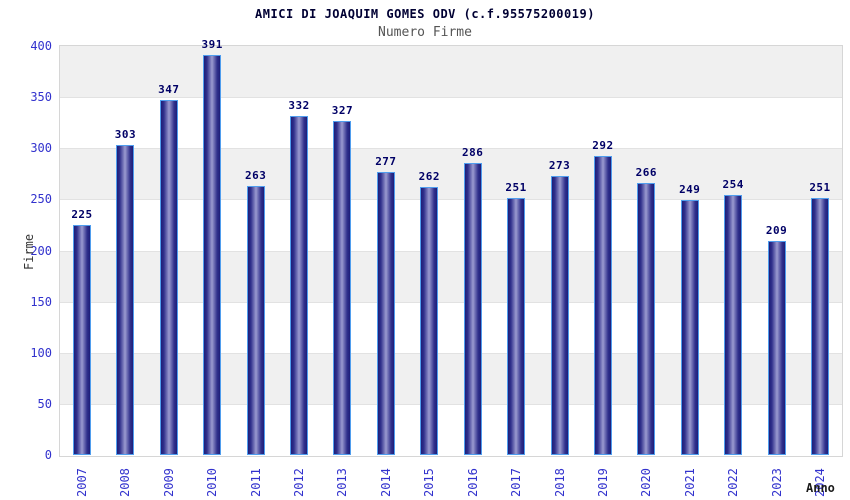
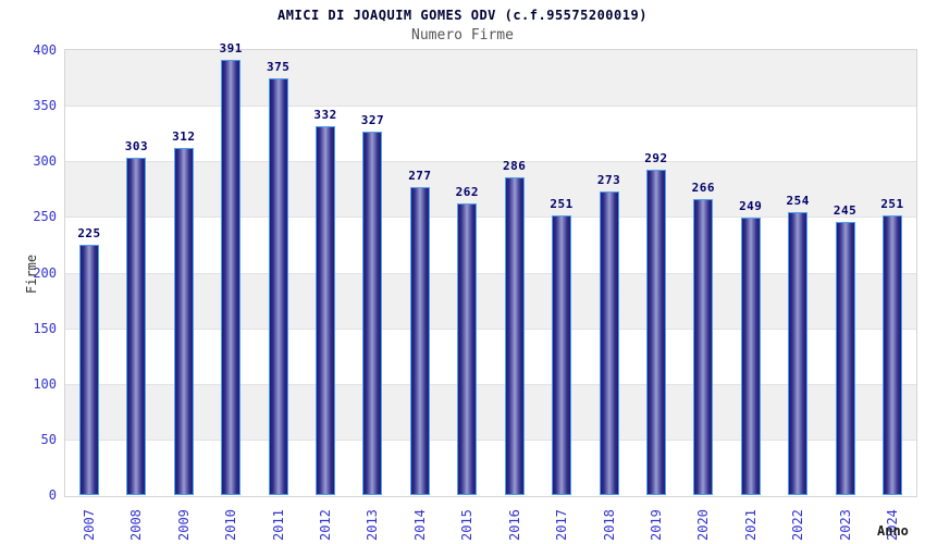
2009: 347 -> 312
2011: 263 -> 375
2023: 209 -> 245
